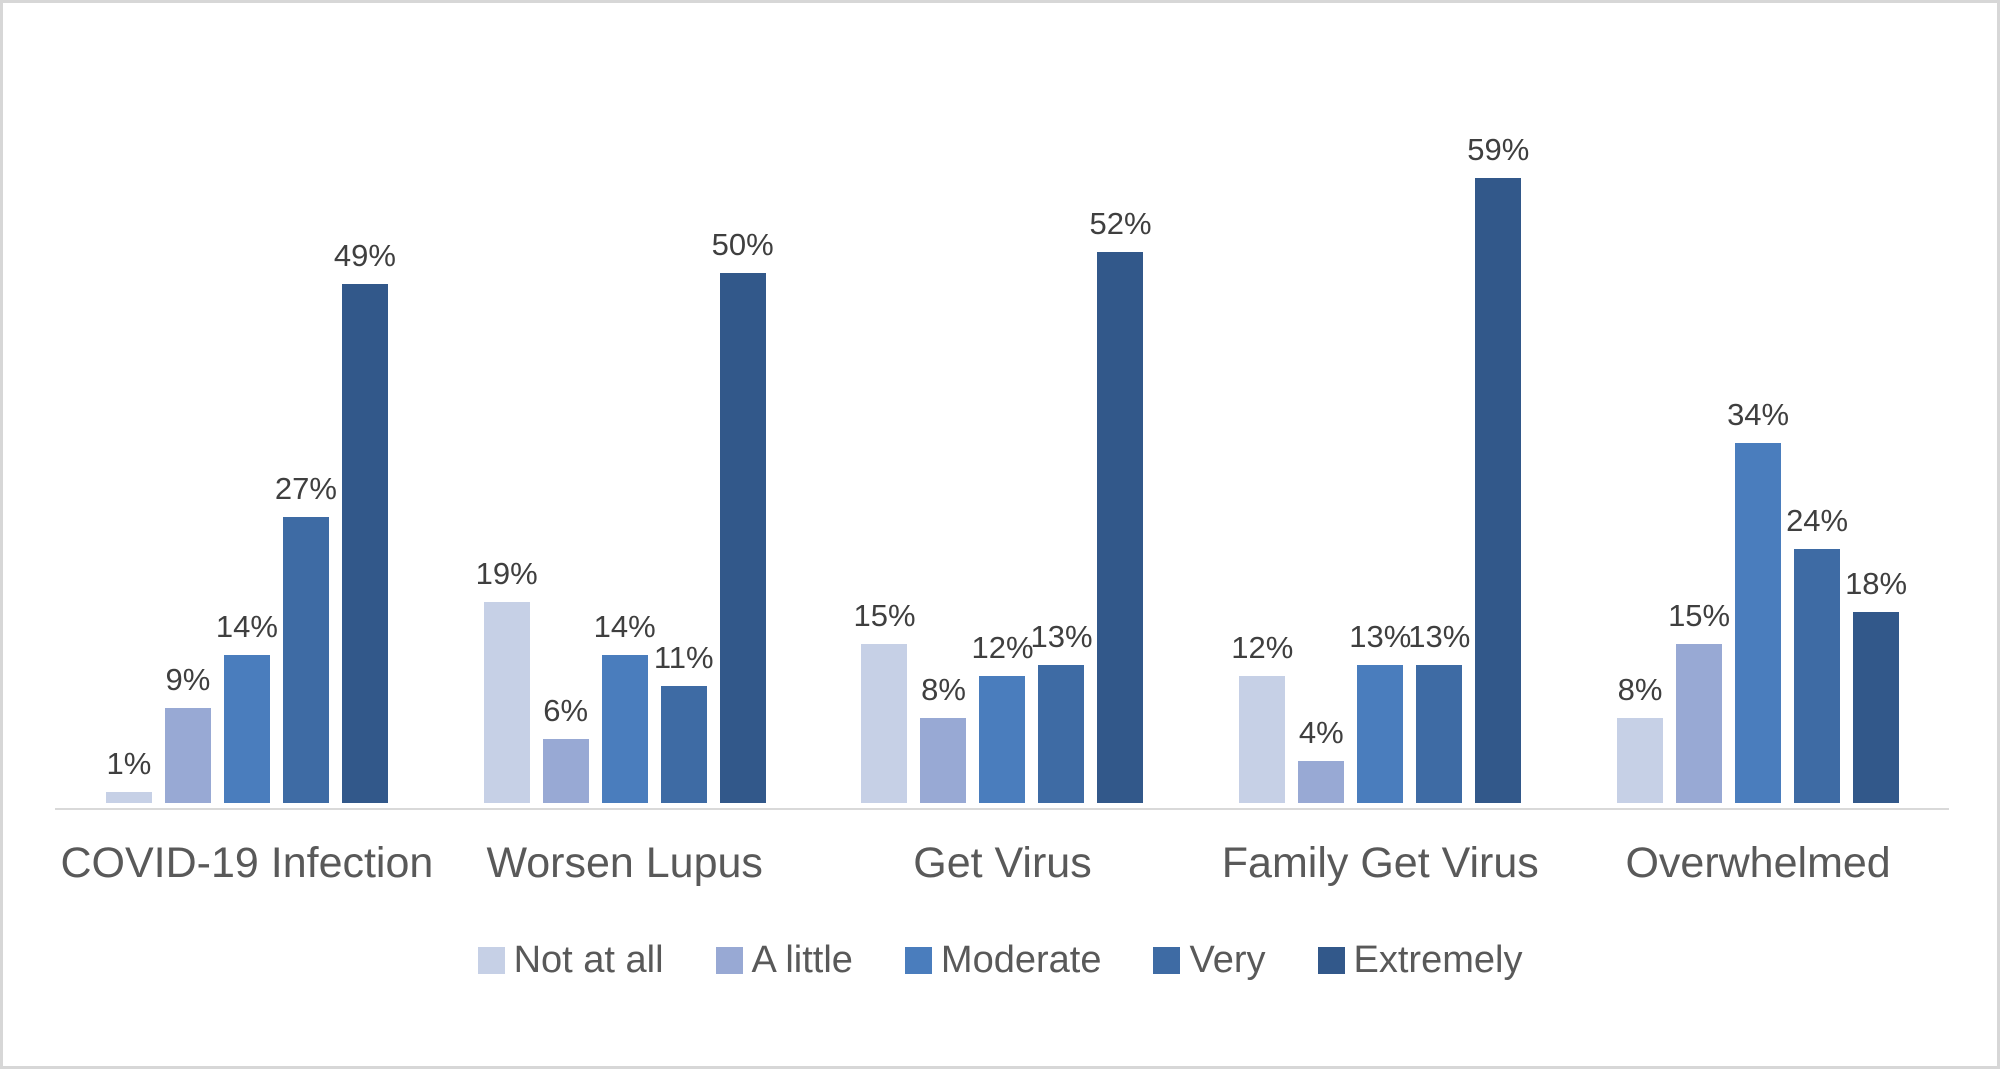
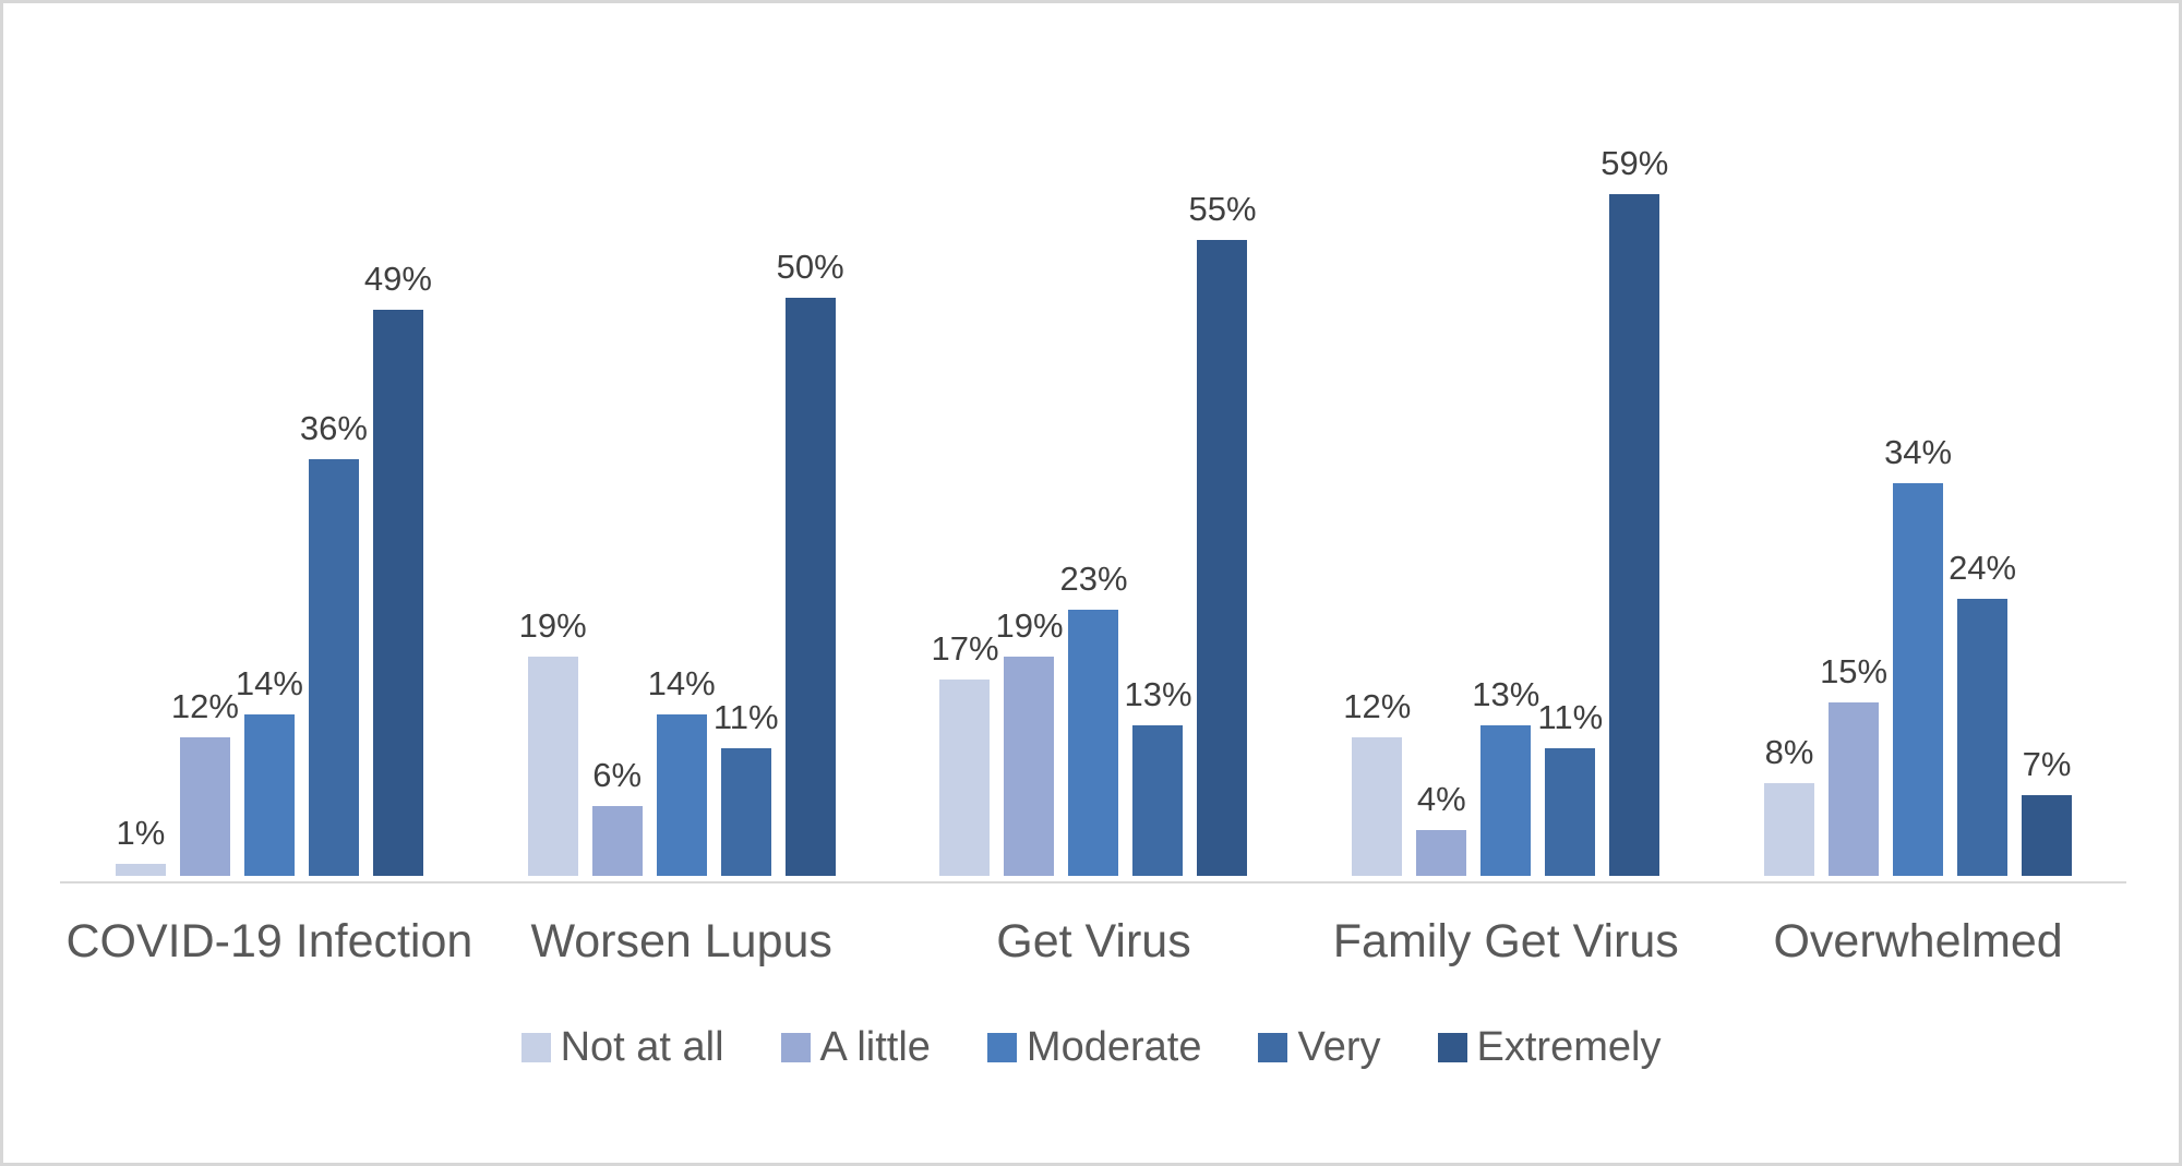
A little/COVID-19 Infection: 9% -> 12%
Very/COVID-19 Infection: 27% -> 36%
Not at all/Get Virus: 15% -> 17%
A little/Get Virus: 8% -> 19%
Moderate/Get Virus: 12% -> 23%
Extremely/Get Virus: 52% -> 55%
Very/Family Get Virus: 13% -> 11%
Extremely/Overwhelmed: 18% -> 7%
